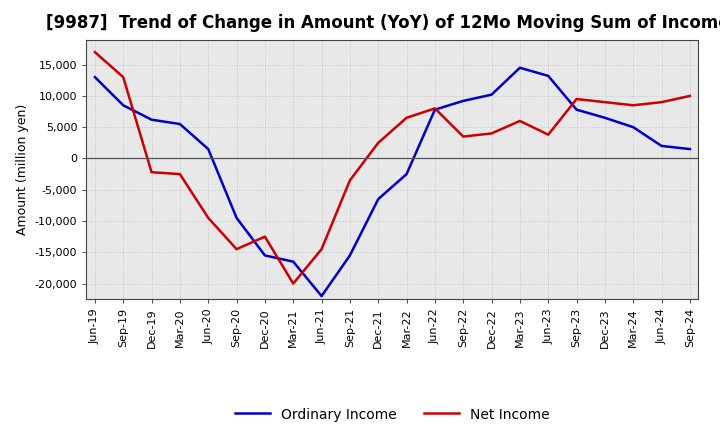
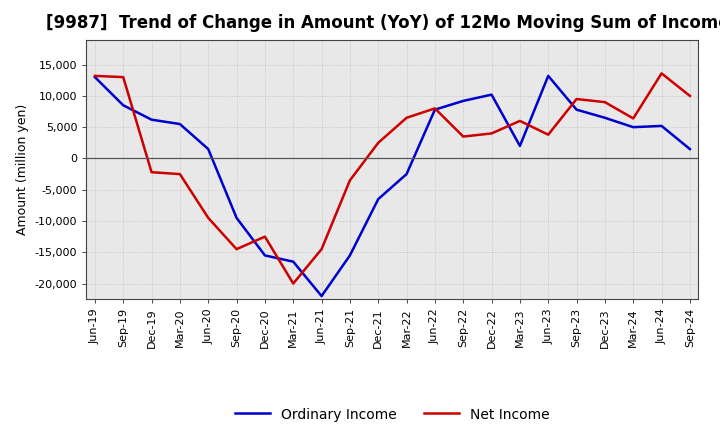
Net Income/Jun-19: 17,000 -> 13,200
Ordinary Income/Mar-23: 14,500 -> 2,000
Net Income/Mar-24: 8,500 -> 6,400
Ordinary Income/Jun-24: 2,000 -> 5,200
Net Income/Jun-24: 9,000 -> 13,600
